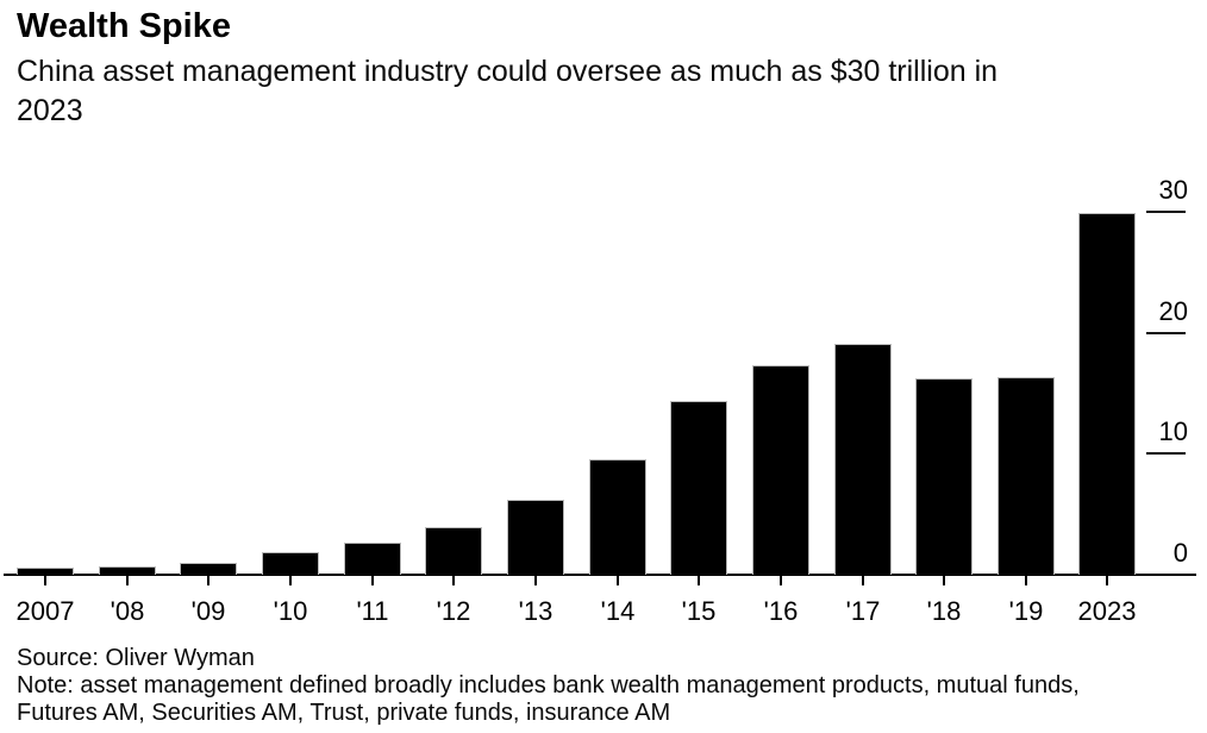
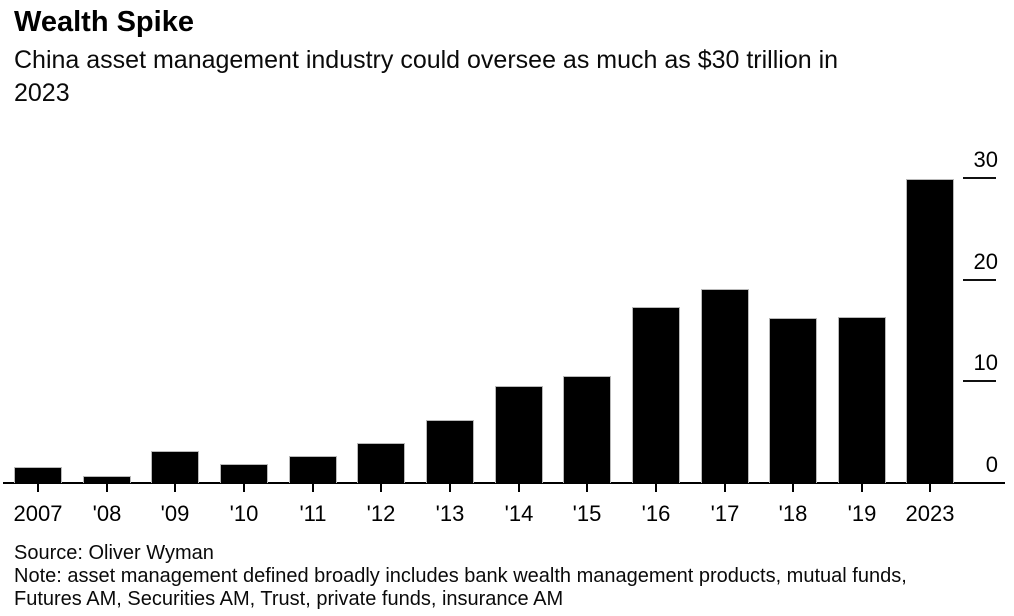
2007: 0.6 -> 1.6
'09: 1.0 -> 3.1
'15: 14.4 -> 10.5
